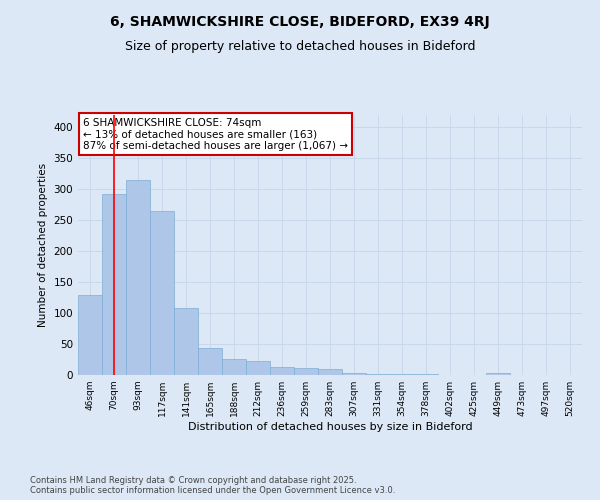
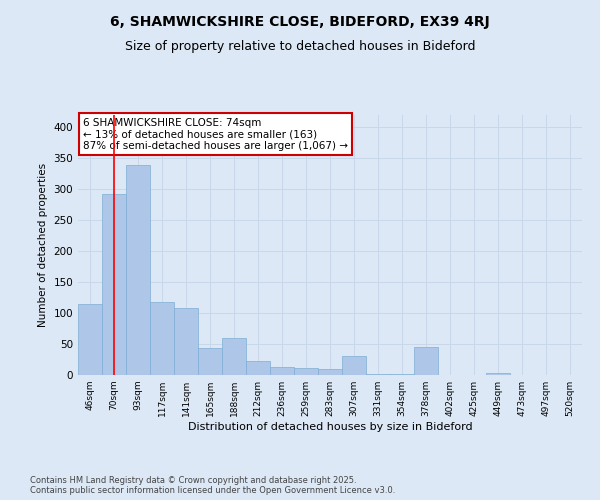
46sqm: 130 -> 114
93sqm: 315 -> 340
117sqm: 265 -> 118
188sqm: 26 -> 60
307sqm: 3 -> 30
378sqm: 1 -> 46
